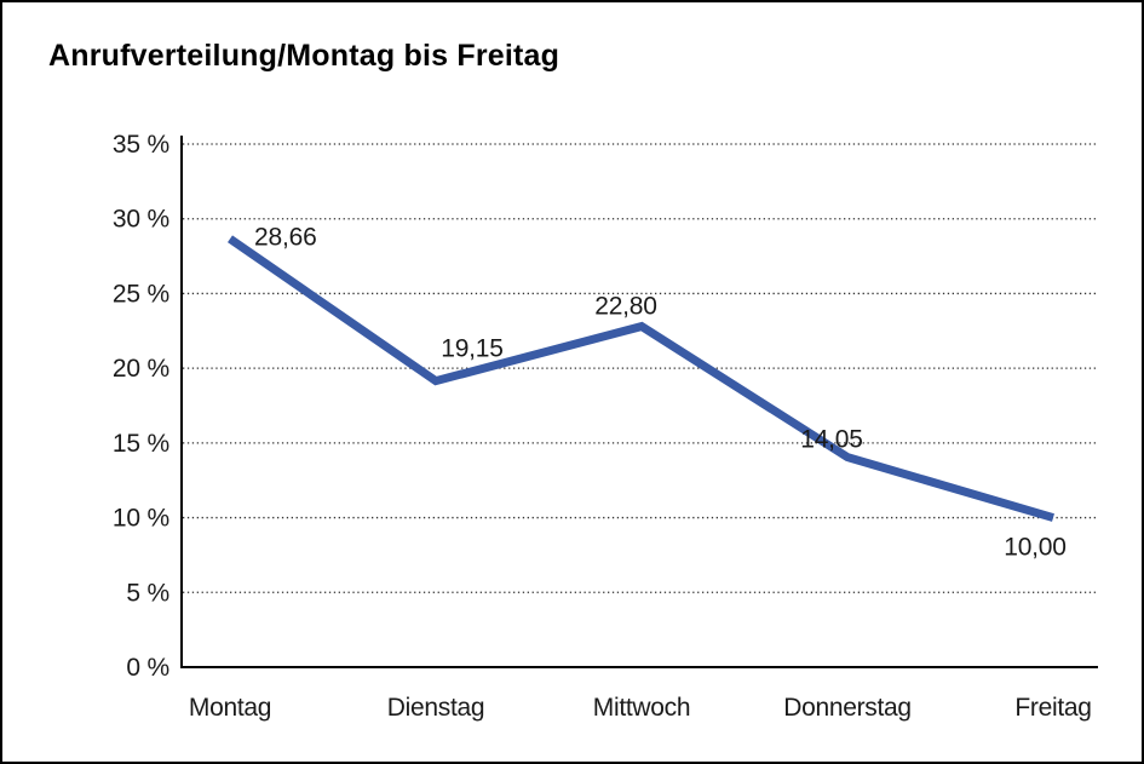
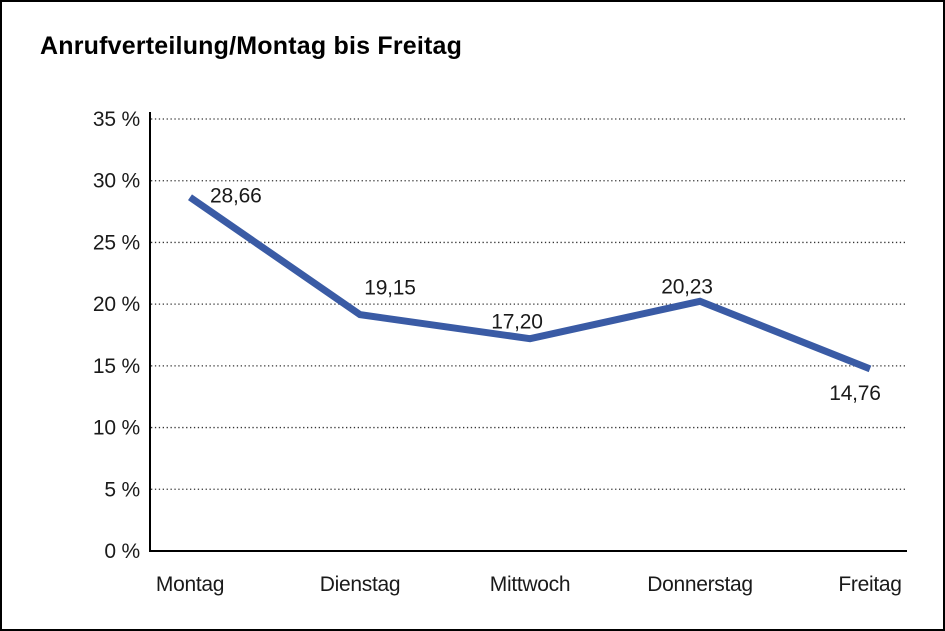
Mittwoch: 22,80 -> 17,20
Donnerstag: 14,05 -> 20,23
Freitag: 10,00 -> 14,76
